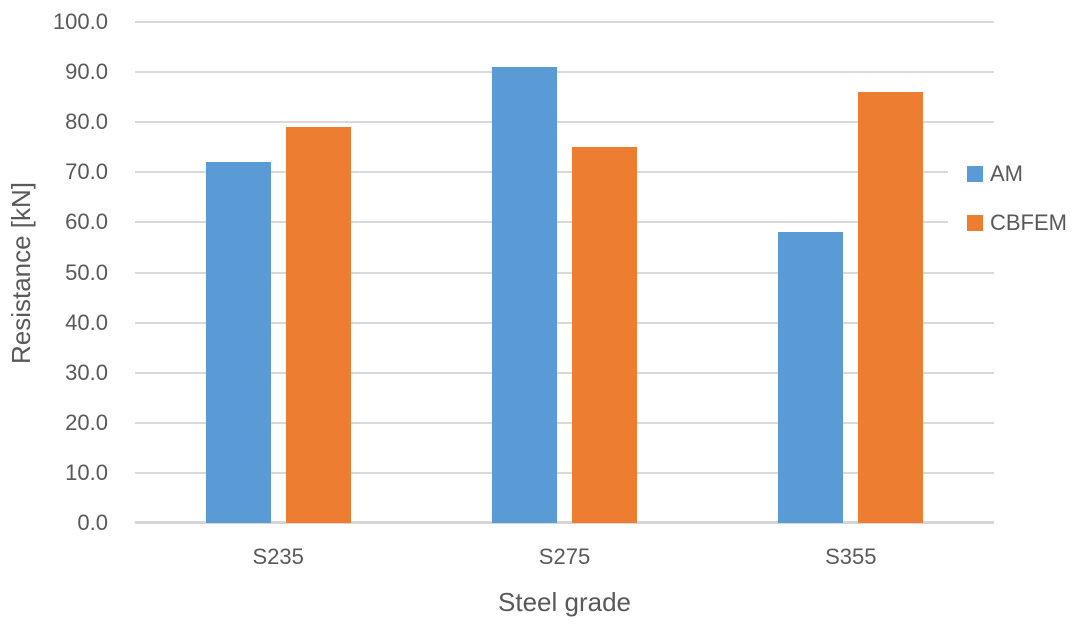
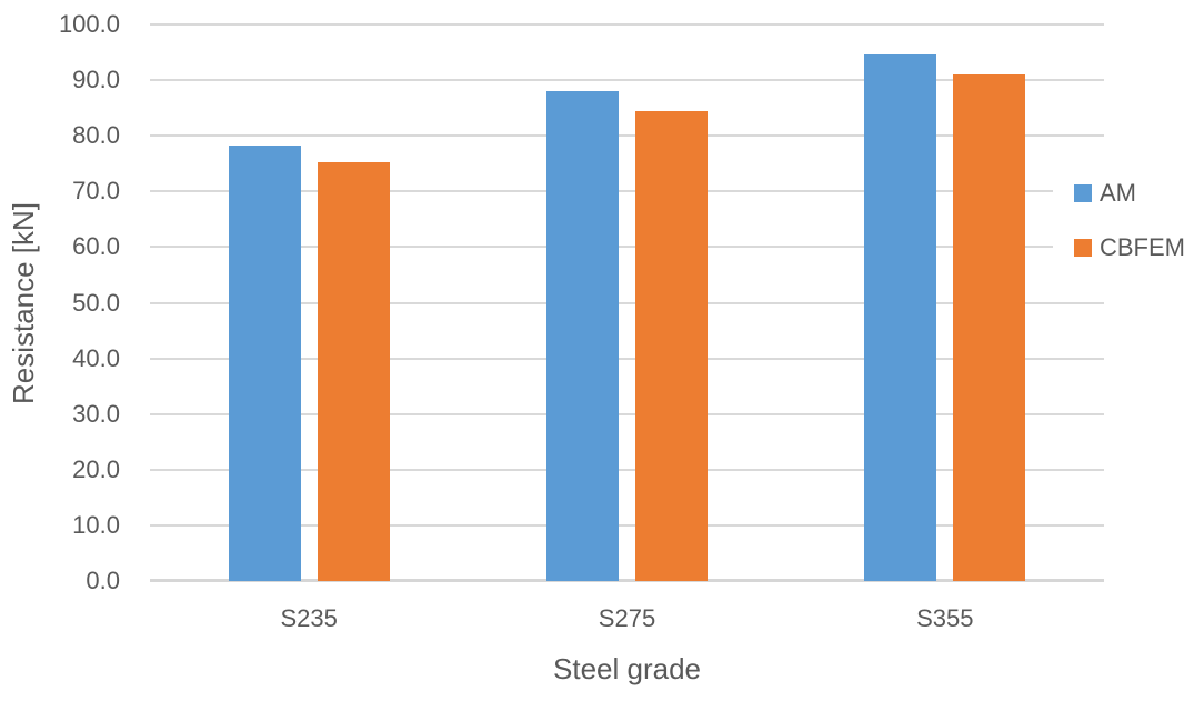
AM/S235: 72 -> 78
CBFEM/S235: 79 -> 75
AM/S275: 91 -> 88
CBFEM/S275: 75 -> 84
AM/S355: 58 -> 95
CBFEM/S355: 86 -> 91
